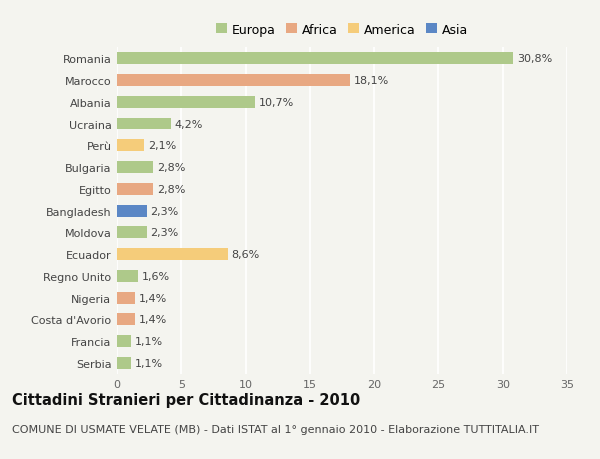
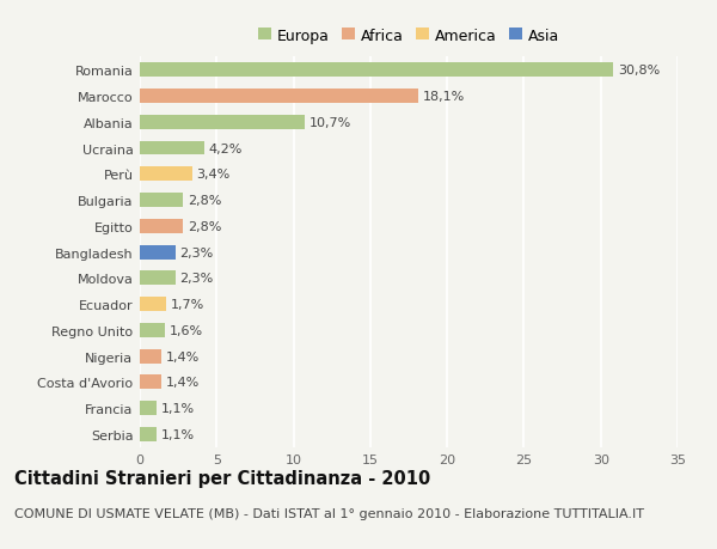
Perù: 2,1% -> 3,4%
Ecuador: 8,6% -> 1,7%
